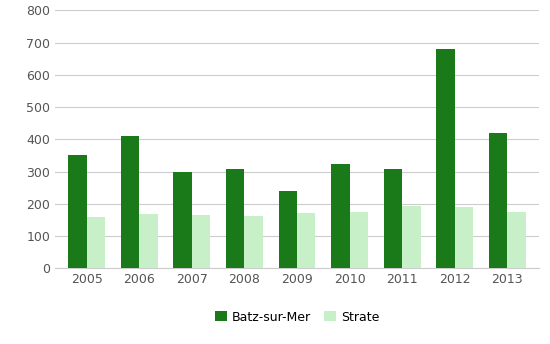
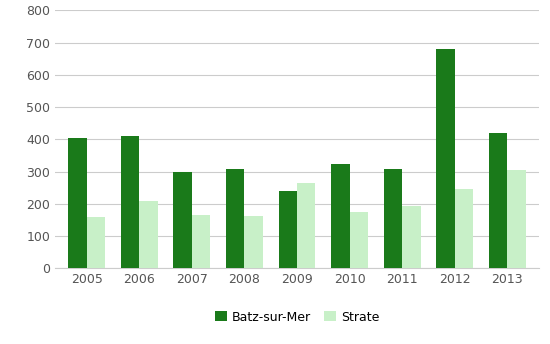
Batz-sur-Mer/2005: 350 -> 405
Strate/2006: 168 -> 210
Strate/2009: 170 -> 265
Strate/2012: 190 -> 245
Strate/2013: 175 -> 305
